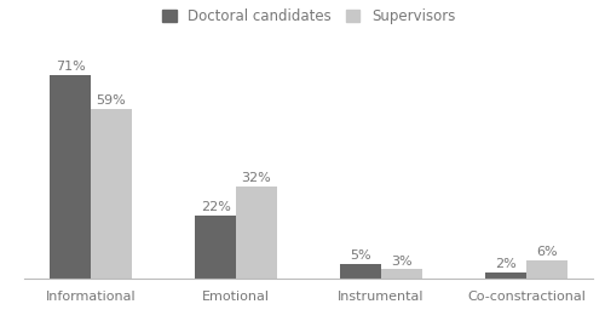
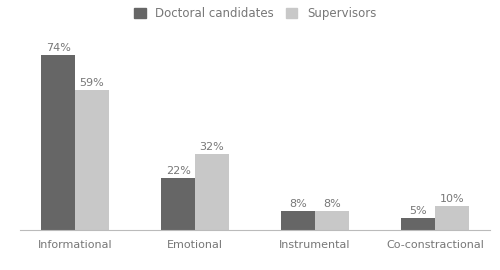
Doctoral candidates/Informational: 71% -> 74%
Doctoral candidates/Instrumental: 5% -> 8%
Supervisors/Instrumental: 3% -> 8%
Doctoral candidates/Co-constractional: 2% -> 5%
Supervisors/Co-constractional: 6% -> 10%
